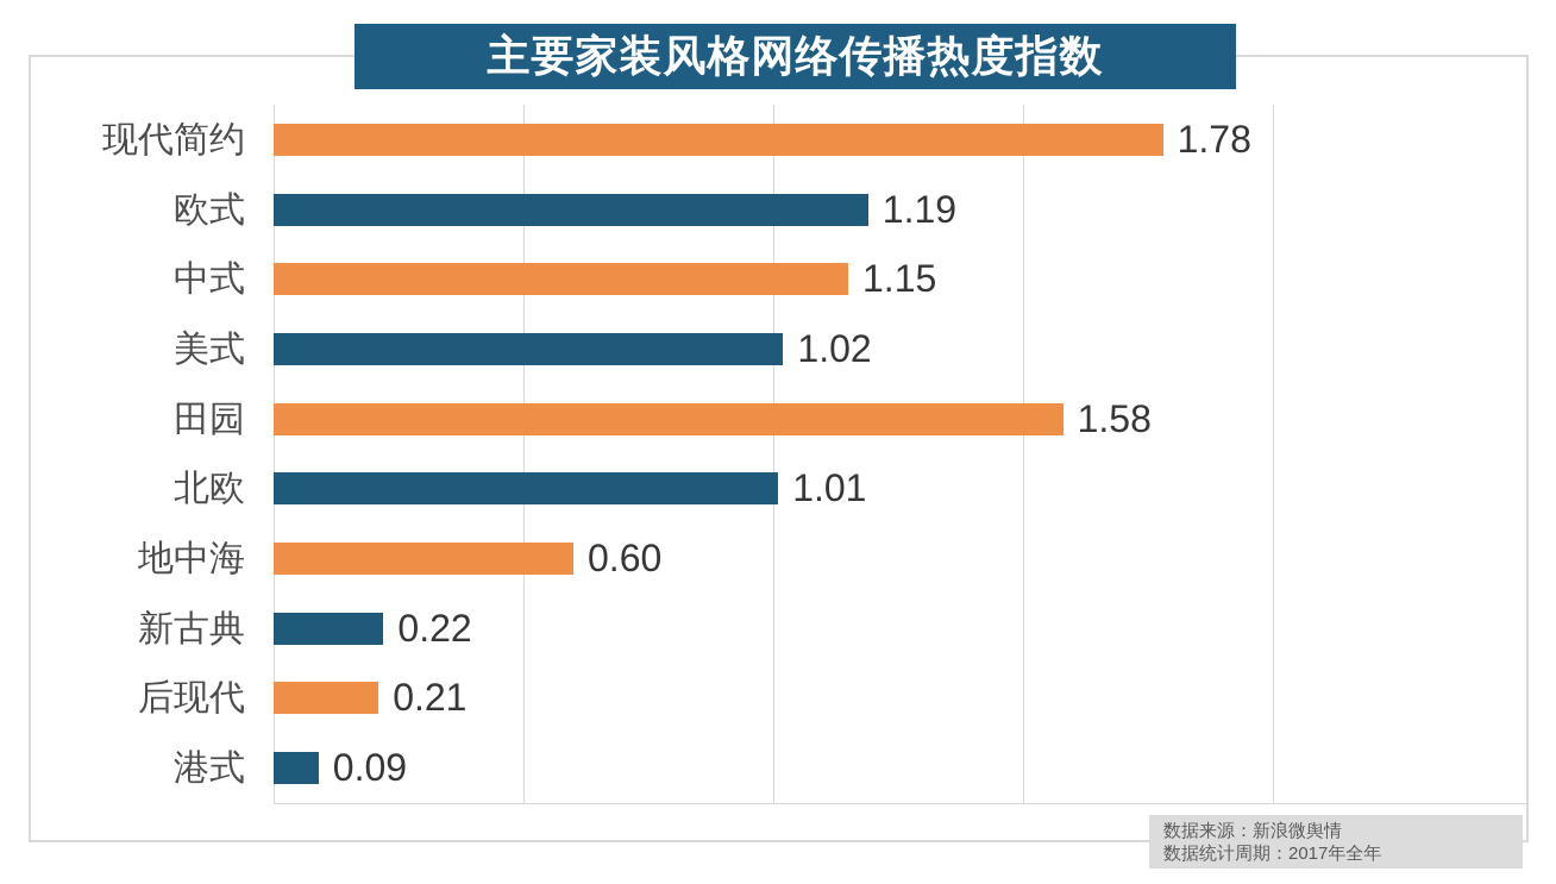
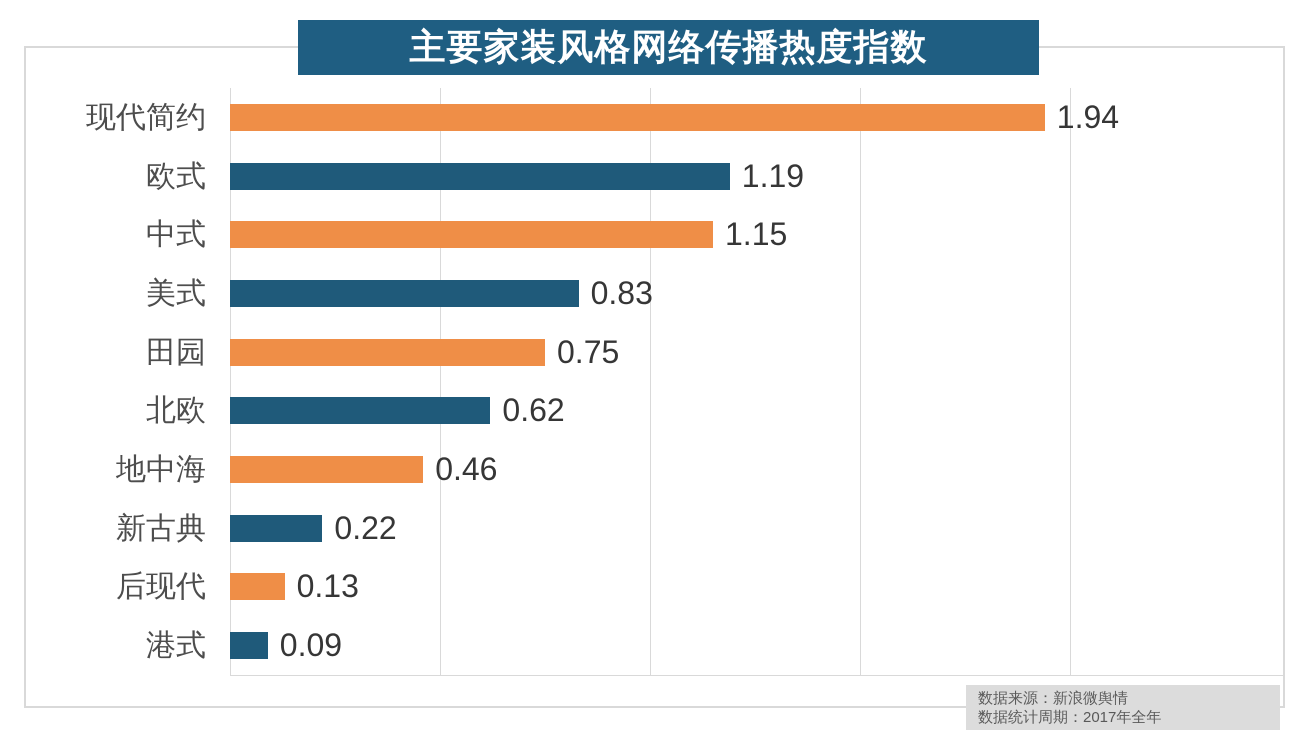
现代简约: 1.78 -> 1.94
美式: 1.02 -> 0.83
田园: 1.58 -> 0.75
北欧: 1.01 -> 0.62
地中海: 0.60 -> 0.46
后现代: 0.21 -> 0.13
